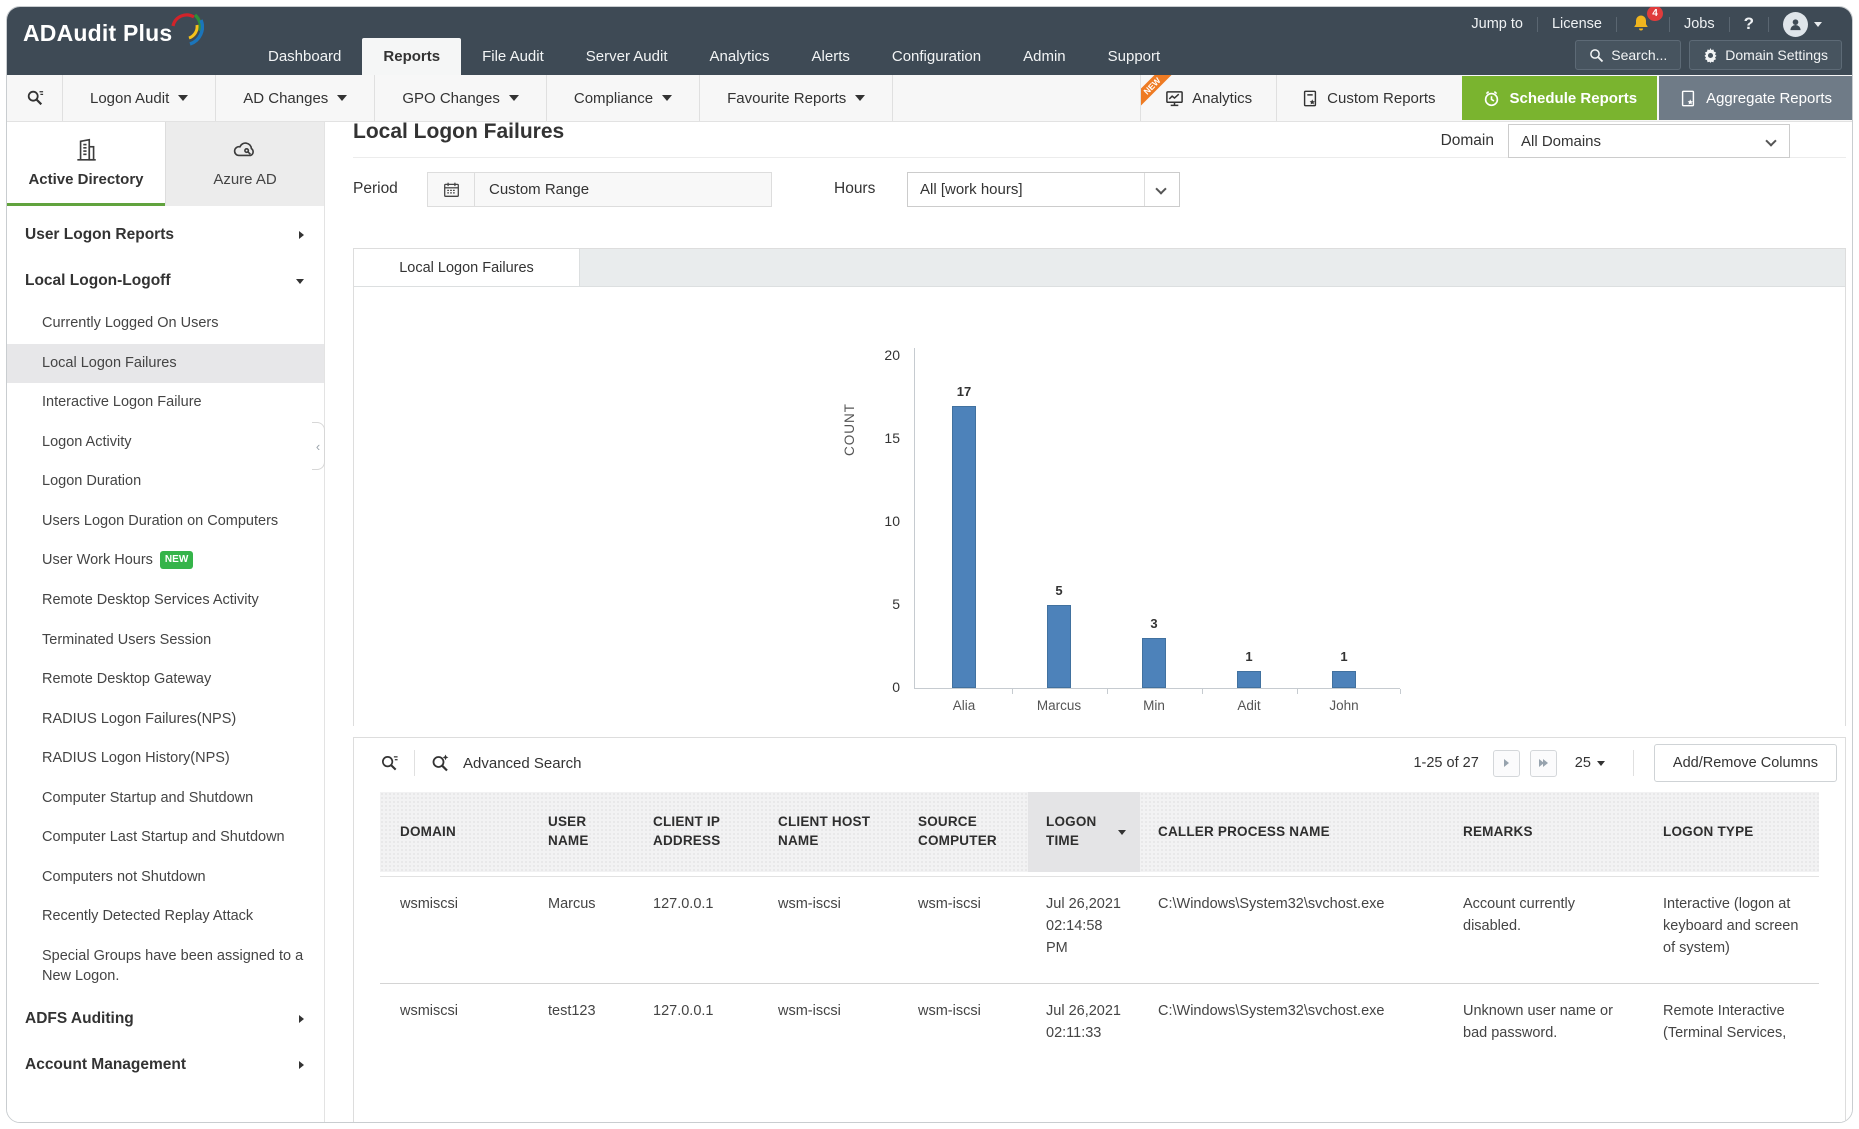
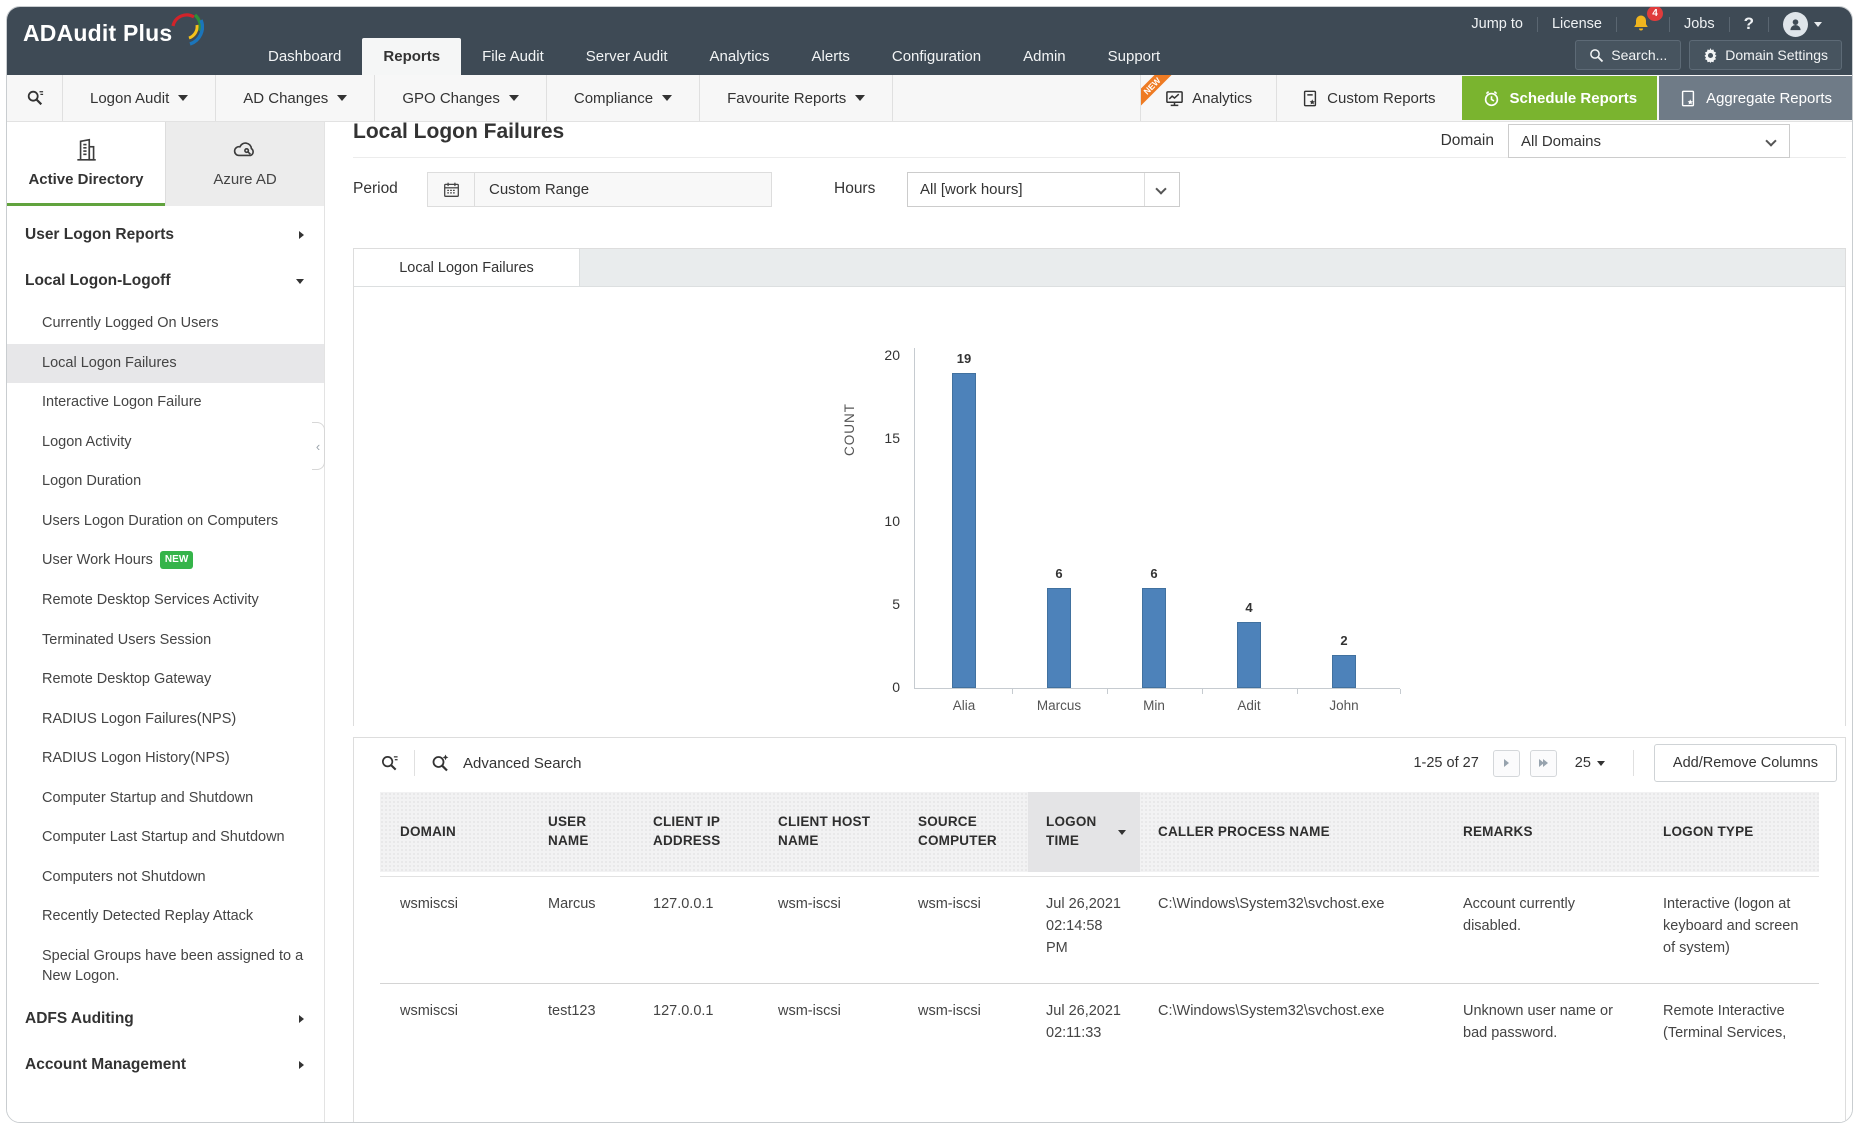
Alia: 17 -> 19
Marcus: 5 -> 6
Min: 3 -> 6
Adit: 1 -> 4
John: 1 -> 2
